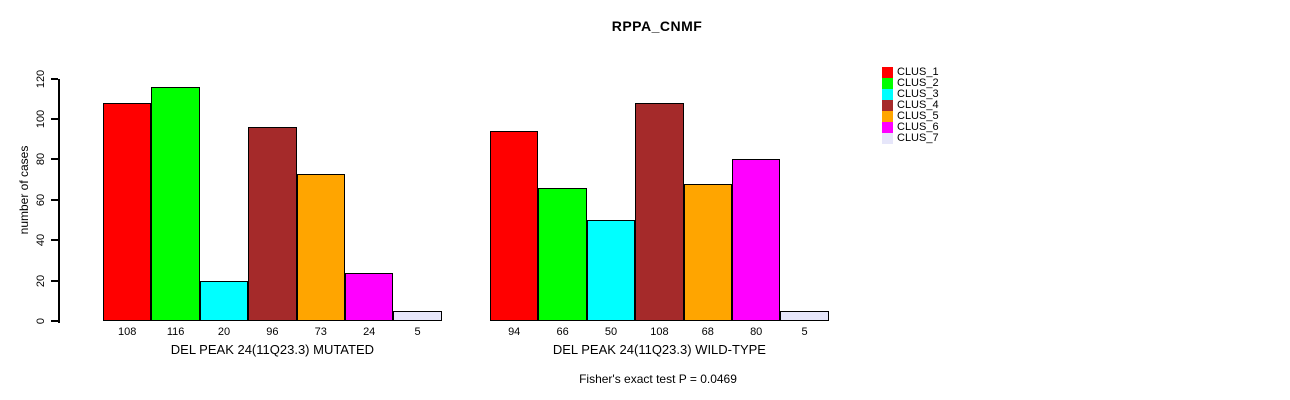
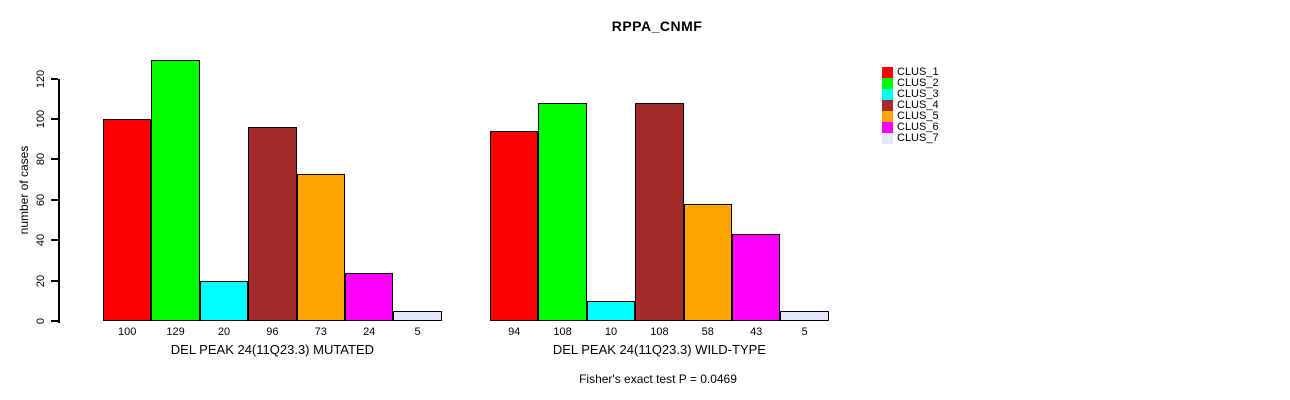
CLUS_1/DEL PEAK 24(11Q23.3) MUTATED: 108 -> 100
CLUS_2/DEL PEAK 24(11Q23.3) MUTATED: 116 -> 129
CLUS_2/DEL PEAK 24(11Q23.3) WILD-TYPE: 66 -> 108
CLUS_3/DEL PEAK 24(11Q23.3) WILD-TYPE: 50 -> 10
CLUS_5/DEL PEAK 24(11Q23.3) WILD-TYPE: 68 -> 58
CLUS_6/DEL PEAK 24(11Q23.3) WILD-TYPE: 80 -> 43
